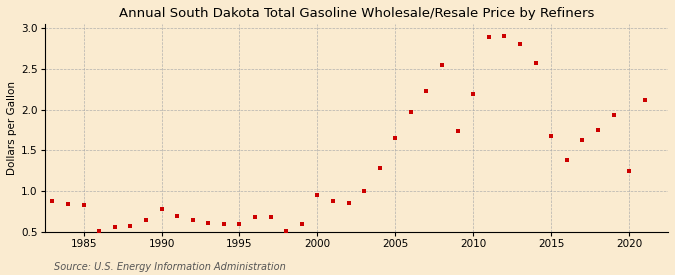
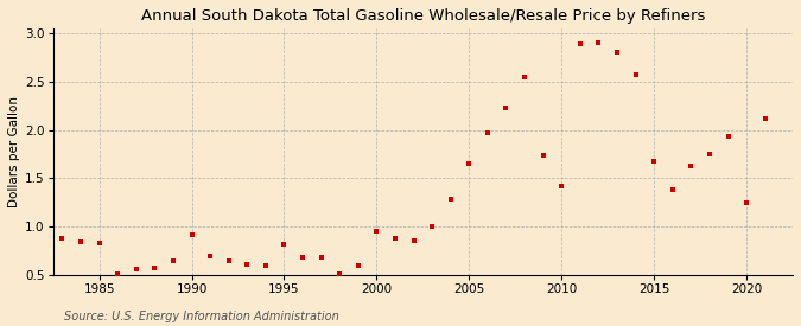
1990: 0.78 -> 0.92
1995: 0.60 -> 0.82
2010: 2.19 -> 1.42
